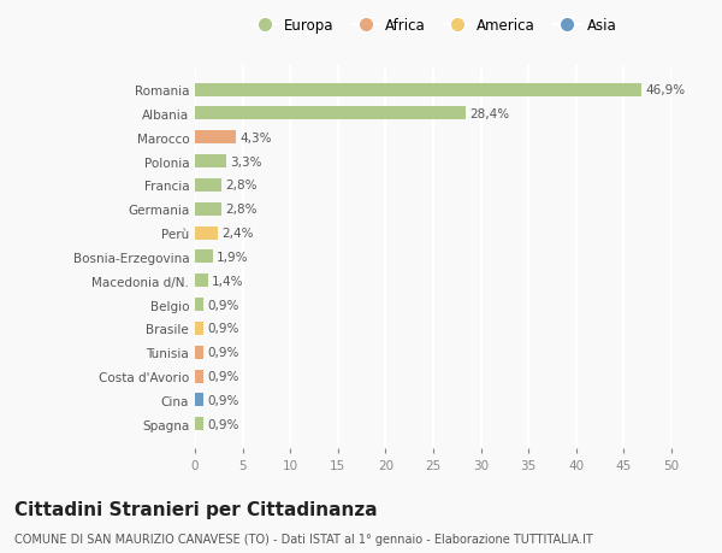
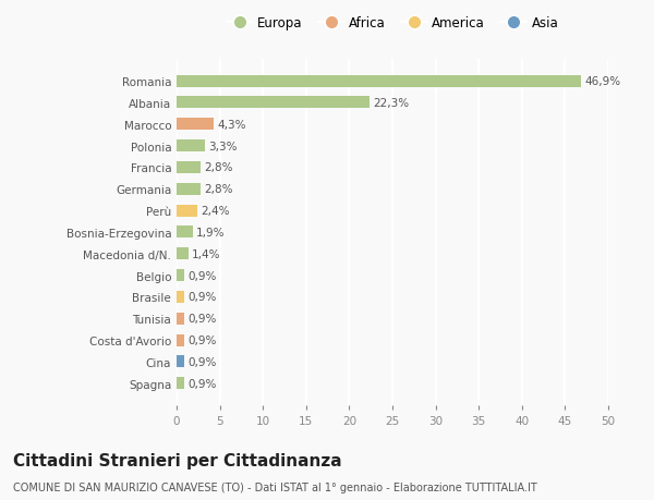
Albania: 28,4% -> 22,3%
